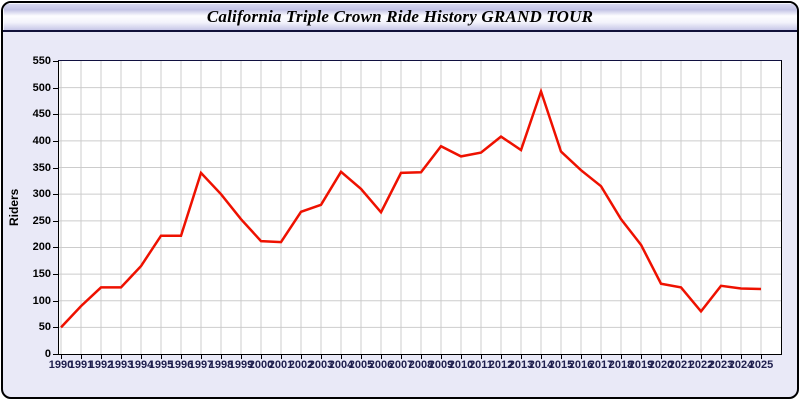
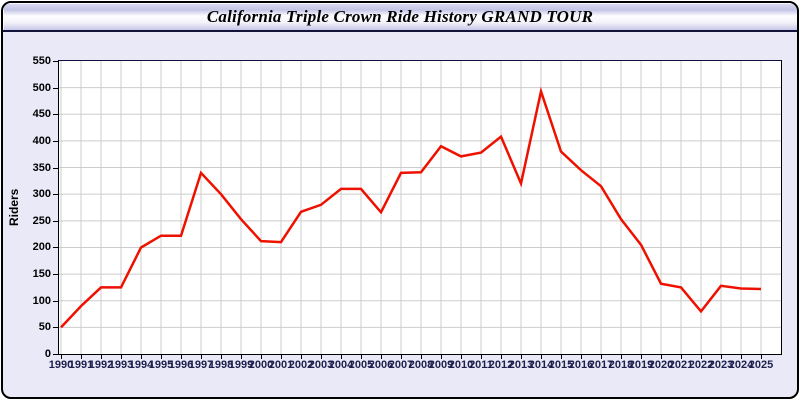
1994: 160 -> 200
2004: 340 -> 310
2013: 380 -> 320
